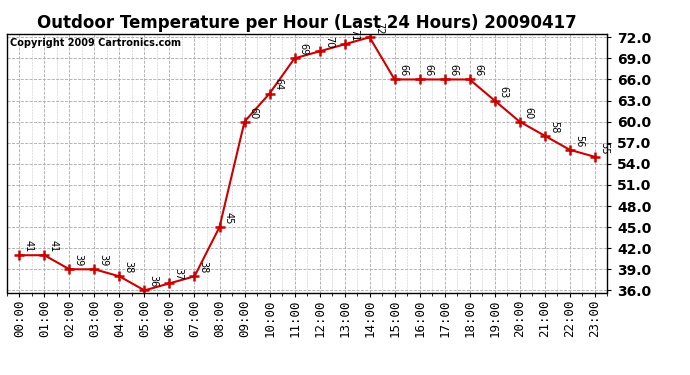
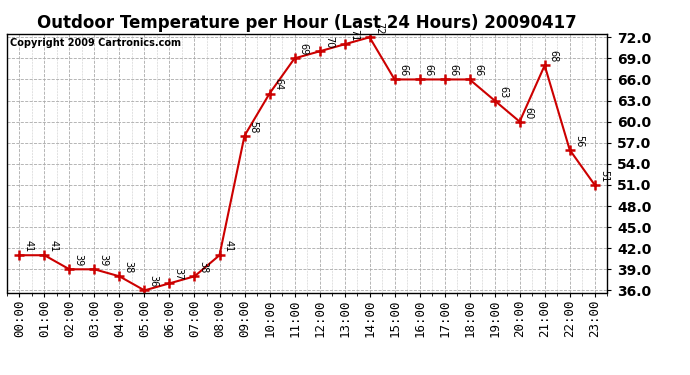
08:00: 45 -> 41
09:00: 60 -> 58
21:00: 58 -> 68
23:00: 55 -> 51
